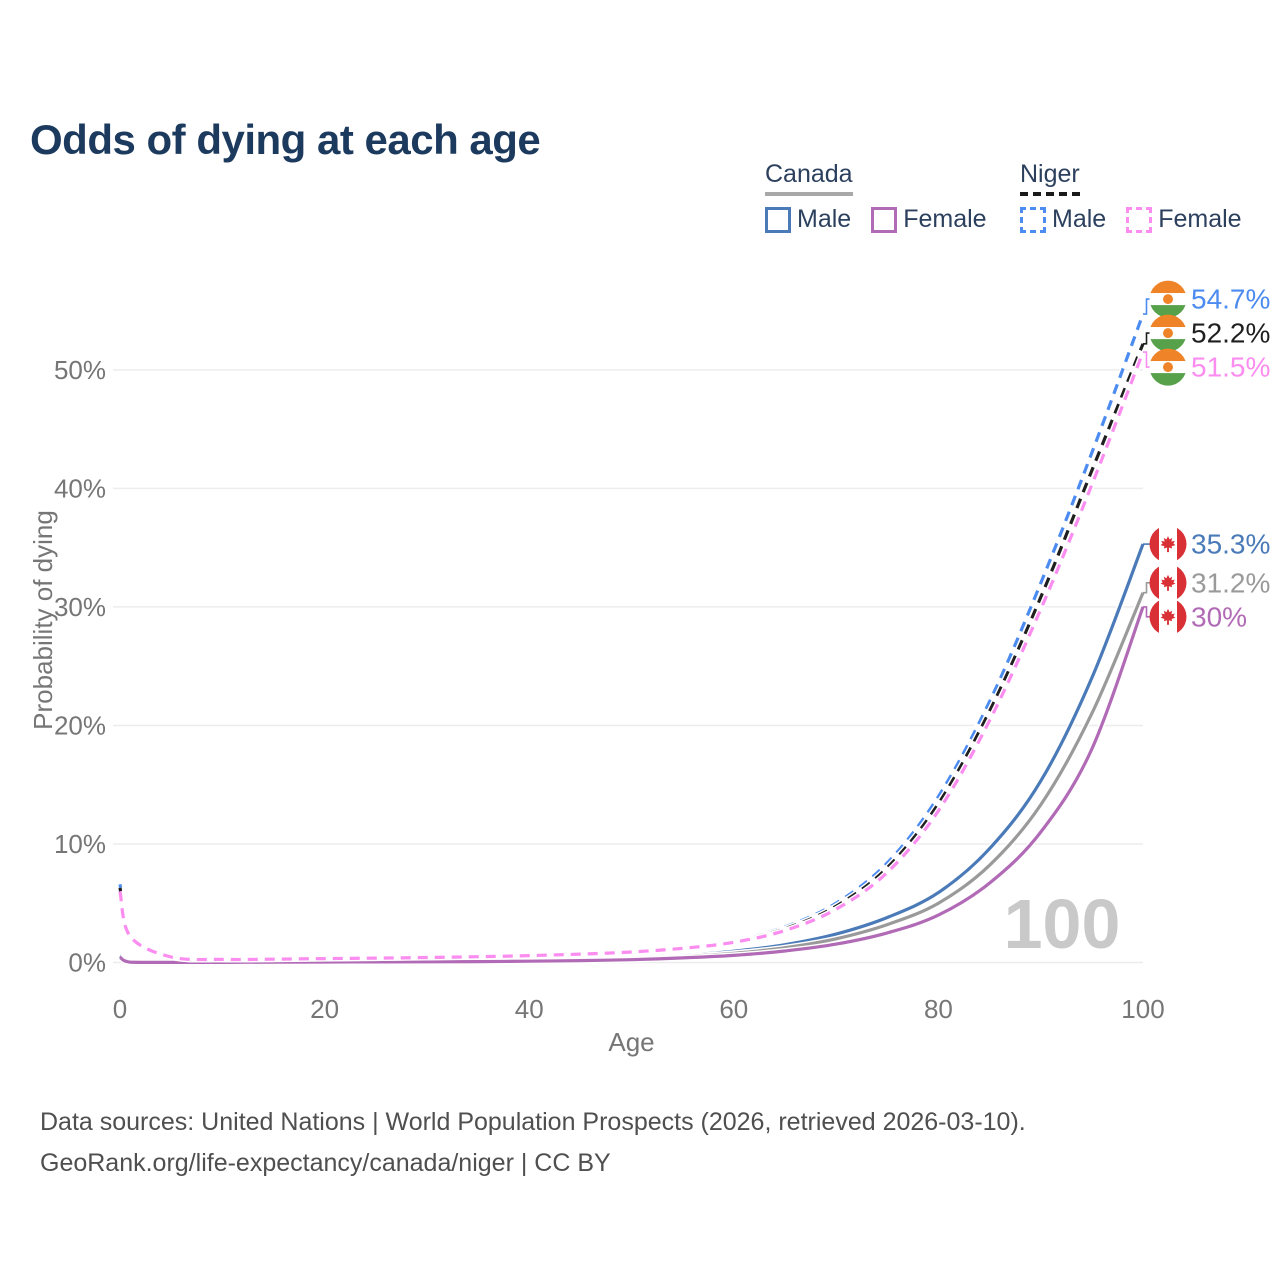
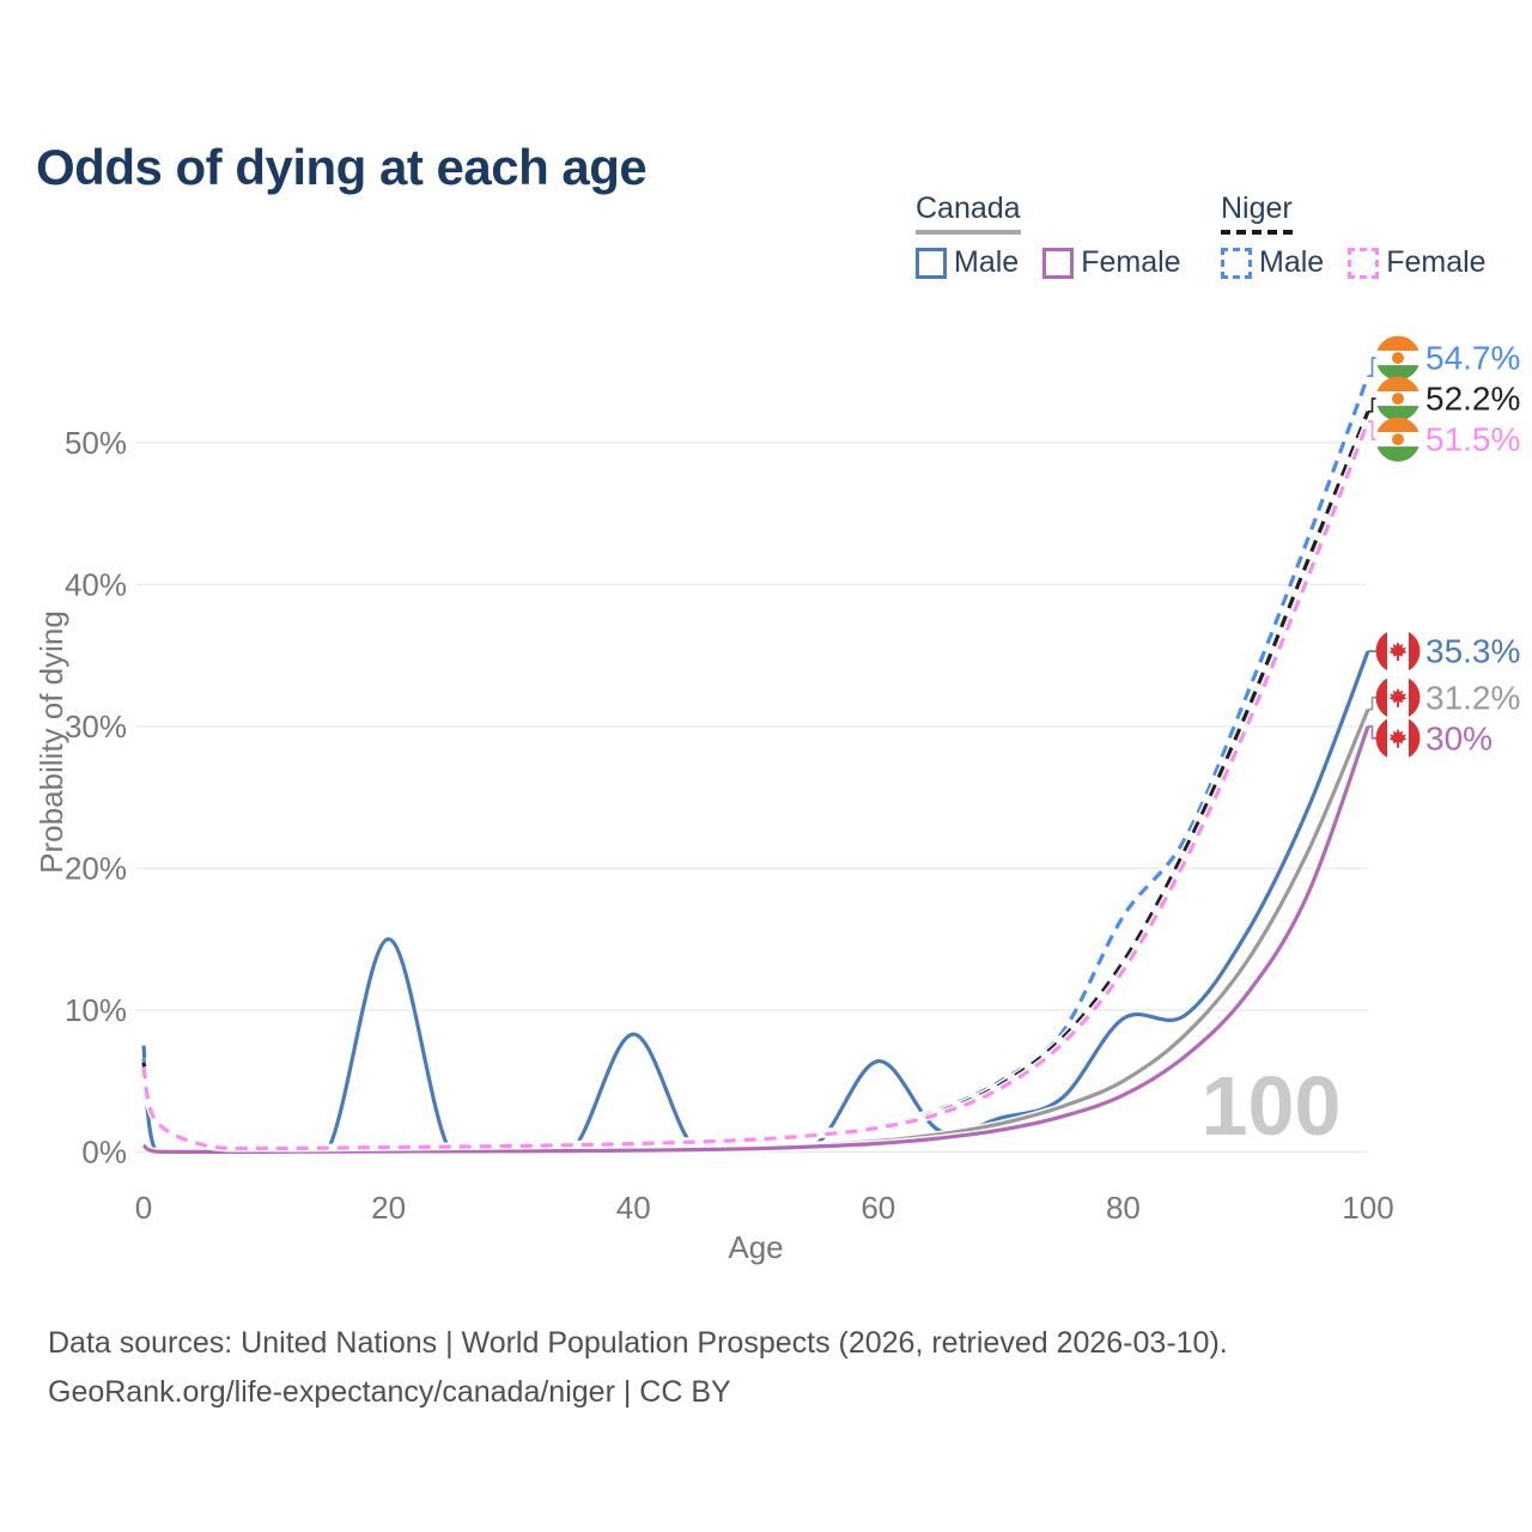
Canada Male/0: 0.6% -> 7.5%
Canada Male/20: 0.1% -> 15.0%
Canada Male/40: 0.2% -> 8.3%
Canada Male/60: 0.9% -> 6.4%
Canada Male/80: 5.9% -> 9.4%
Niger Male/80: 14.0% -> 16.6%
